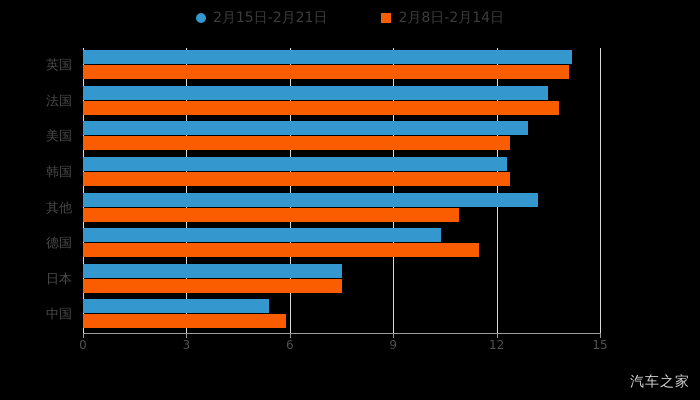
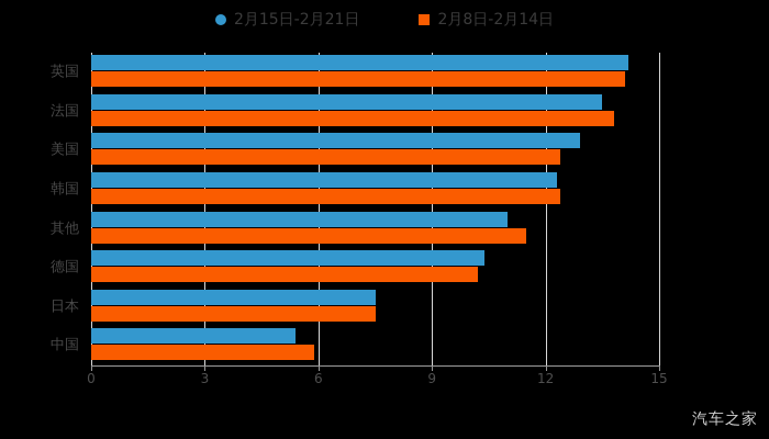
2月15日-2月21日/其他: 13.2 -> 11.0
2月8日-2月14日/其他: 10.9 -> 11.5
2月8日-2月14日/德国: 11.5 -> 10.2
